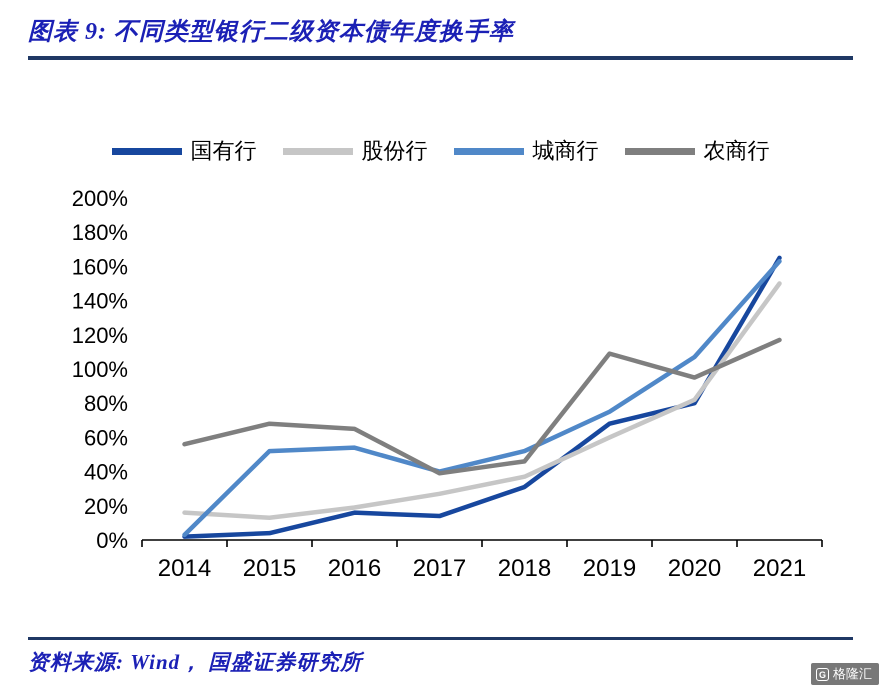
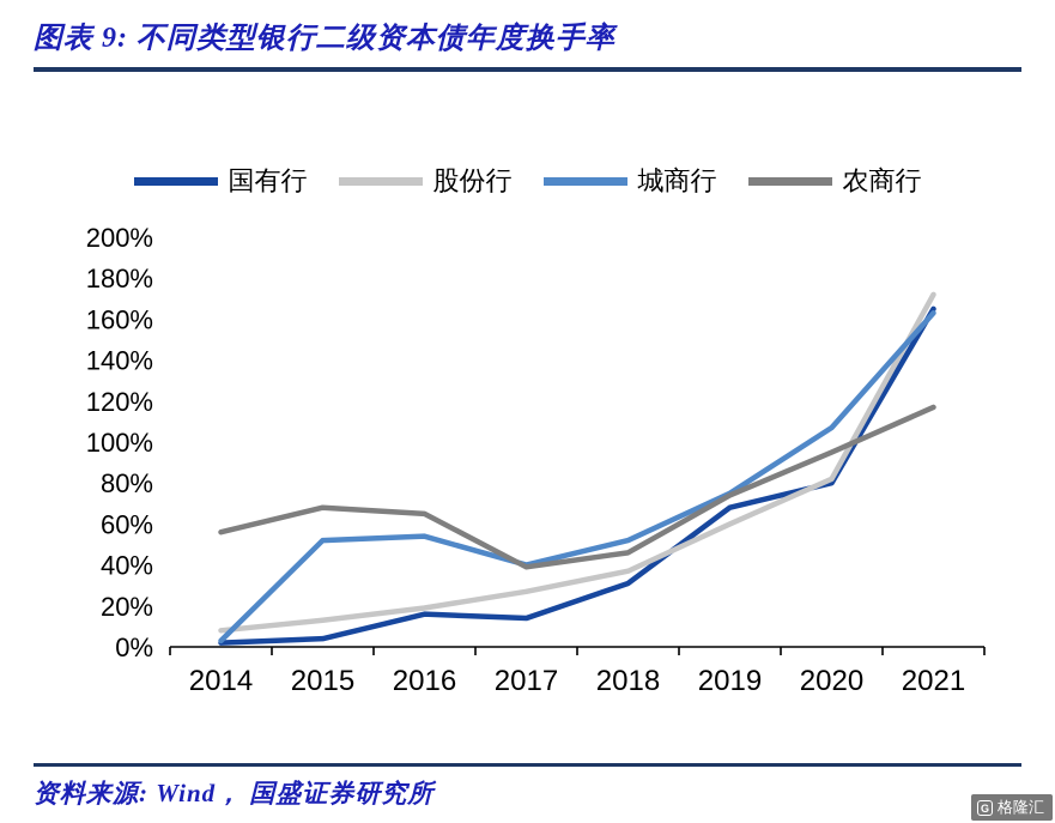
股份行/2014: 16% -> 8%
农商行/2019: 109% -> 74%
股份行/2021: 150% -> 172%
